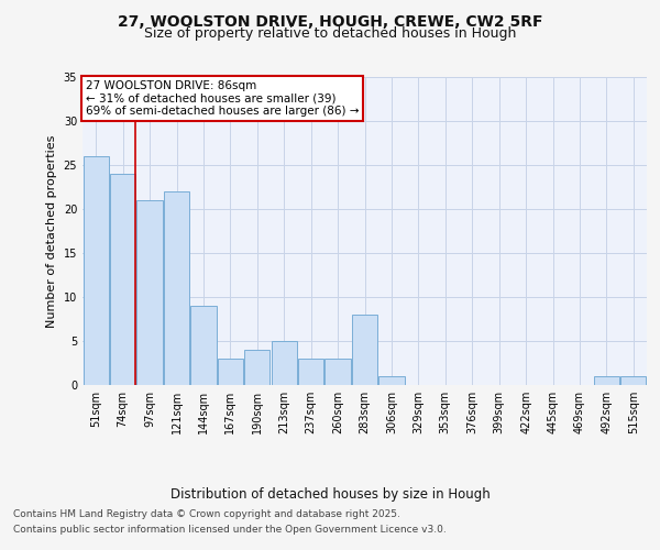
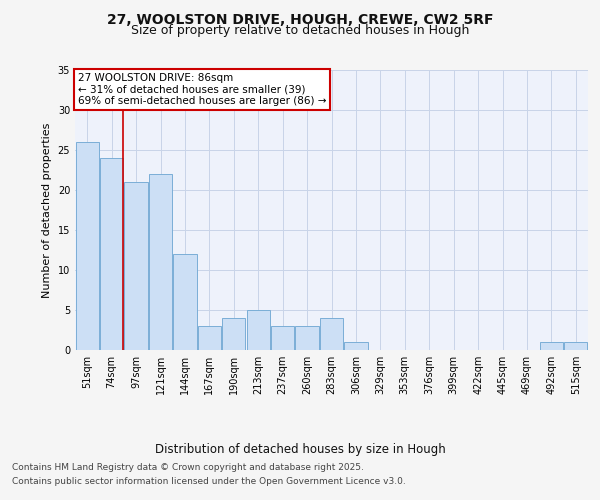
144sqm: 9 -> 12
283sqm: 8 -> 4
